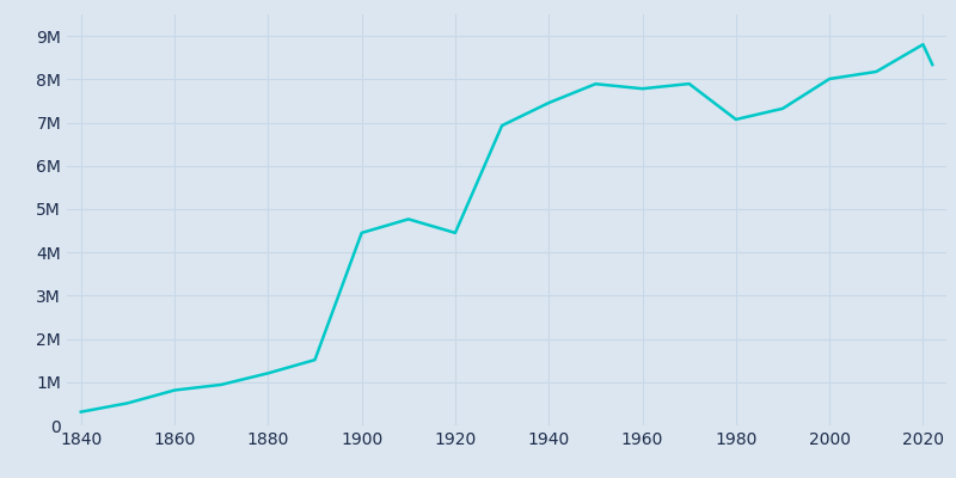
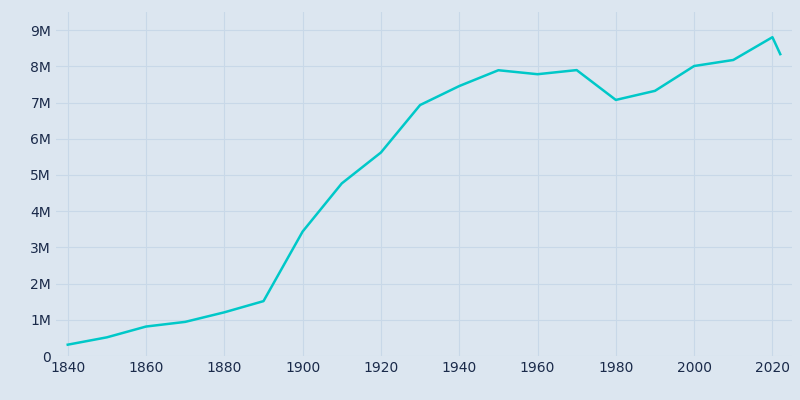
1900: 4.45M -> 3.44M
1920: 4.45M -> 5.62M
